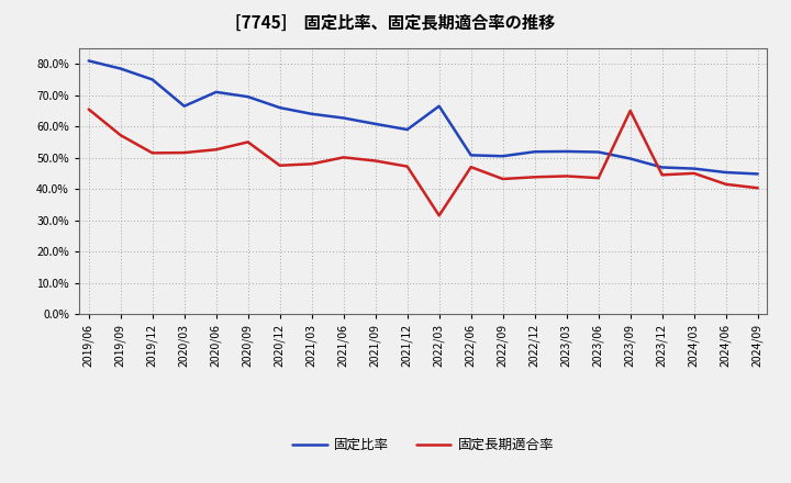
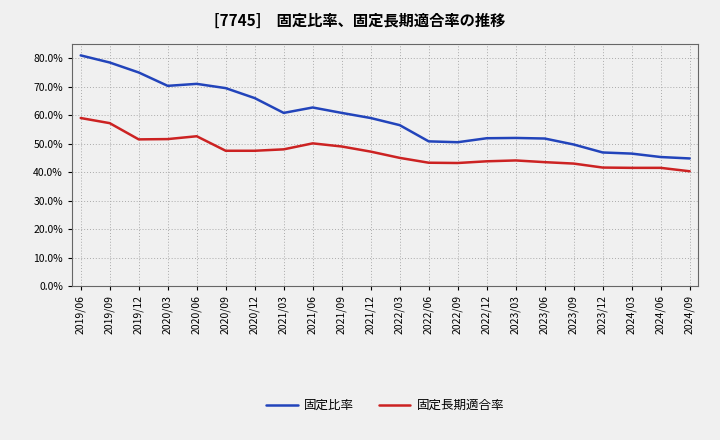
固定長期適合率/2019/06: 65.5% -> 59.0%
固定比率/2020/03: 66.5% -> 70.3%
固定長期適合率/2020/09: 55.0% -> 47.5%
固定比率/2021/03: 64.0% -> 60.8%
固定比率/2022/03: 66.5% -> 56.5%
固定長期適合率/2022/03: 31.5% -> 45.0%
固定長期適合率/2022/06: 47.0% -> 43.3%
固定長期適合率/2023/09: 65.0% -> 43.0%
固定長期適合率/2023/12: 44.5% -> 41.6%
固定長期適合率/2024/03: 45.0% -> 41.5%
